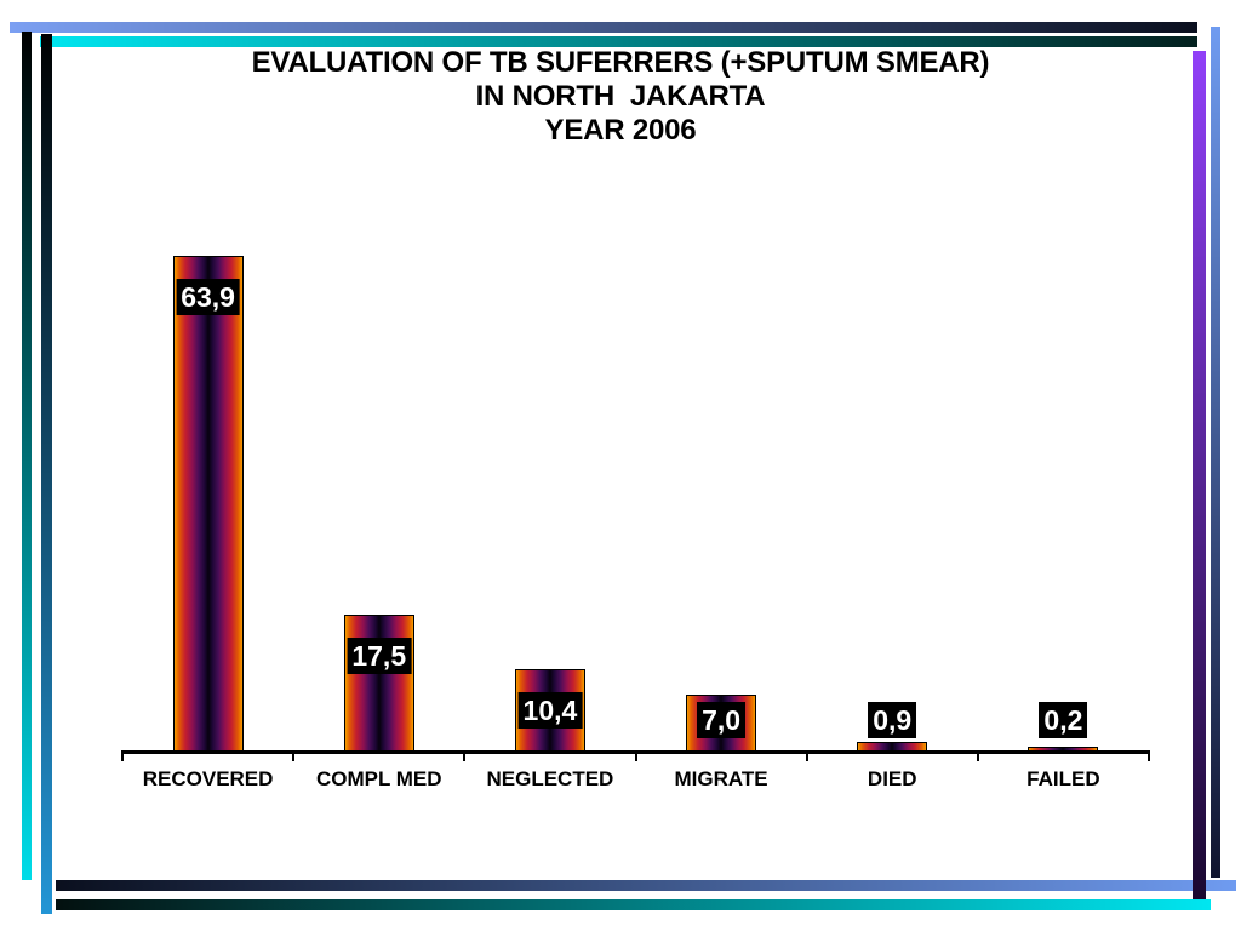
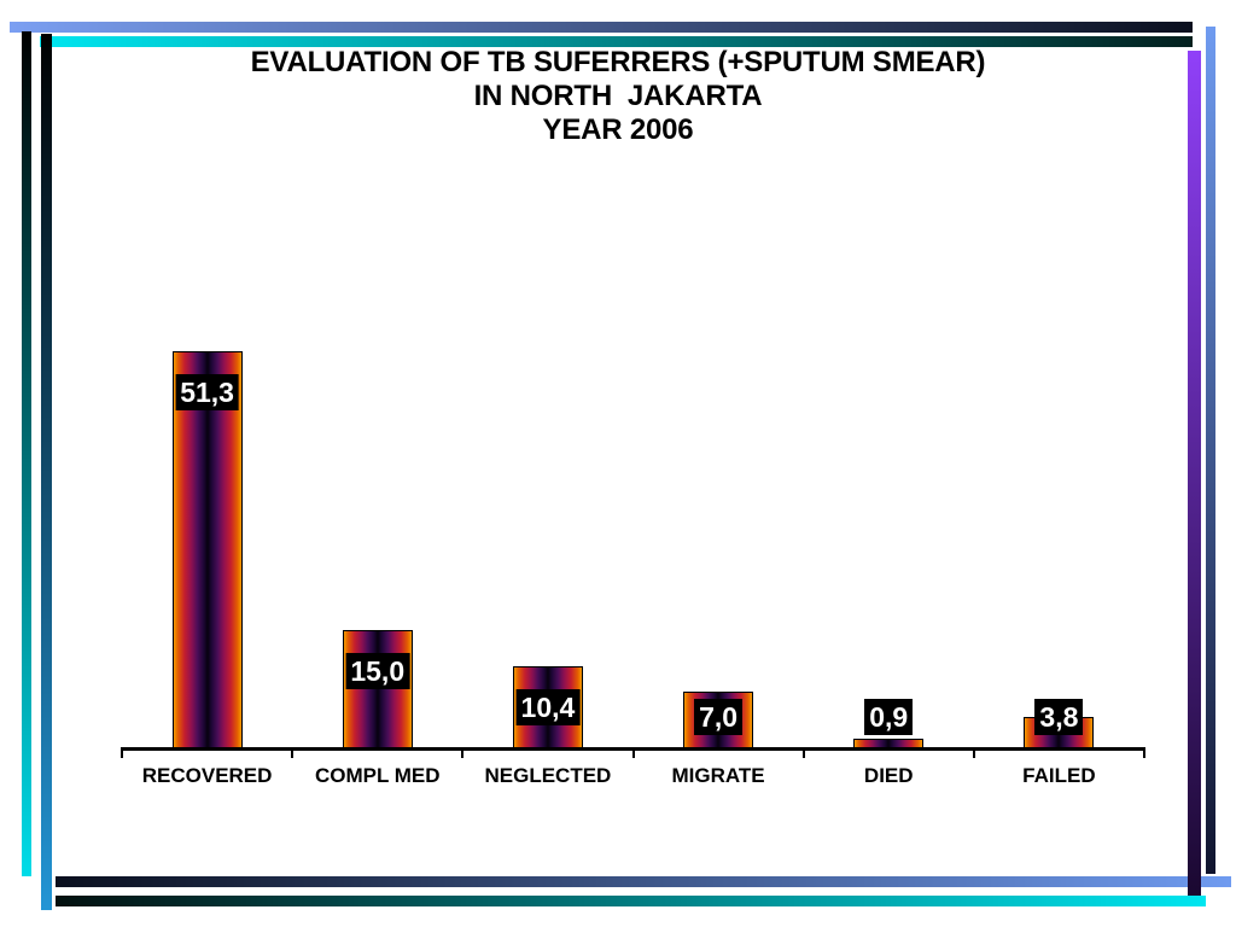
RECOVERED: 63,9 -> 51,3
COMPL MED: 17,5 -> 15,0
FAILED: 0,2 -> 3,8
